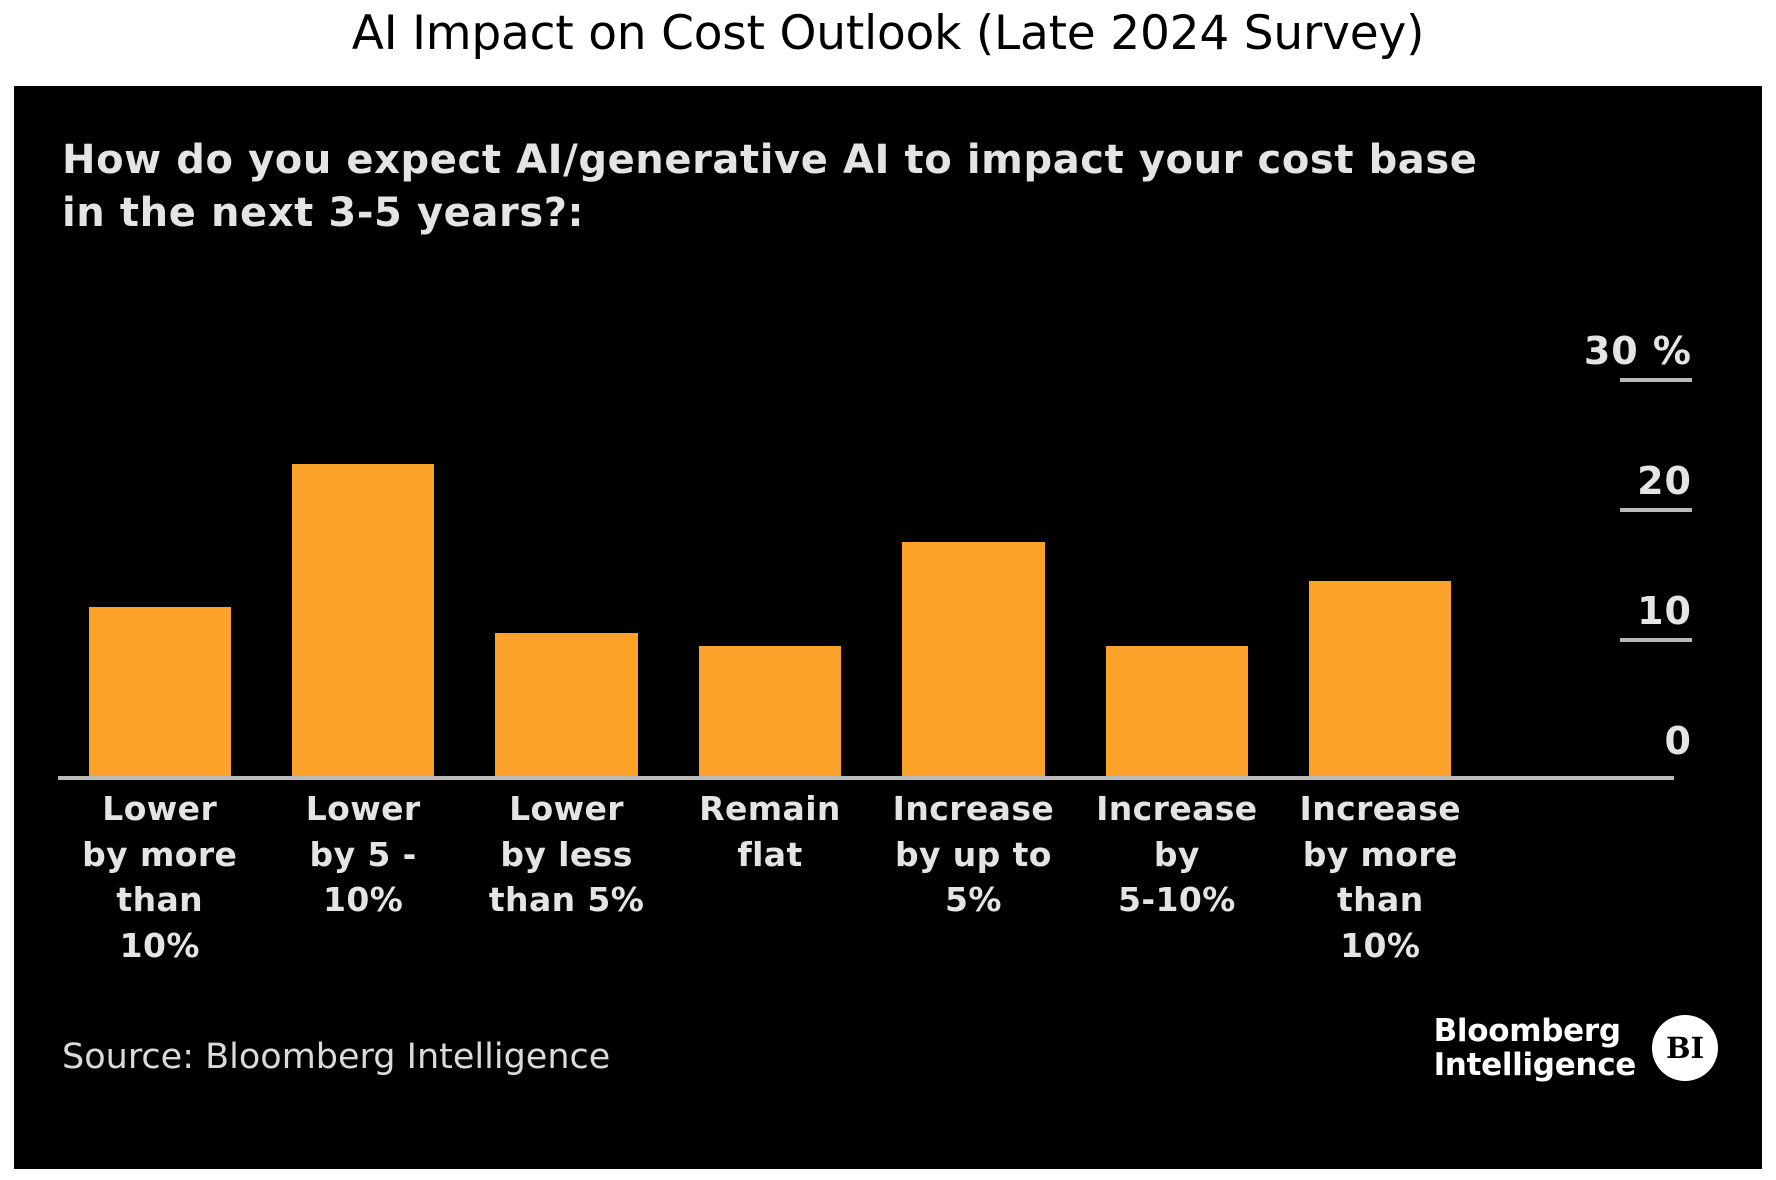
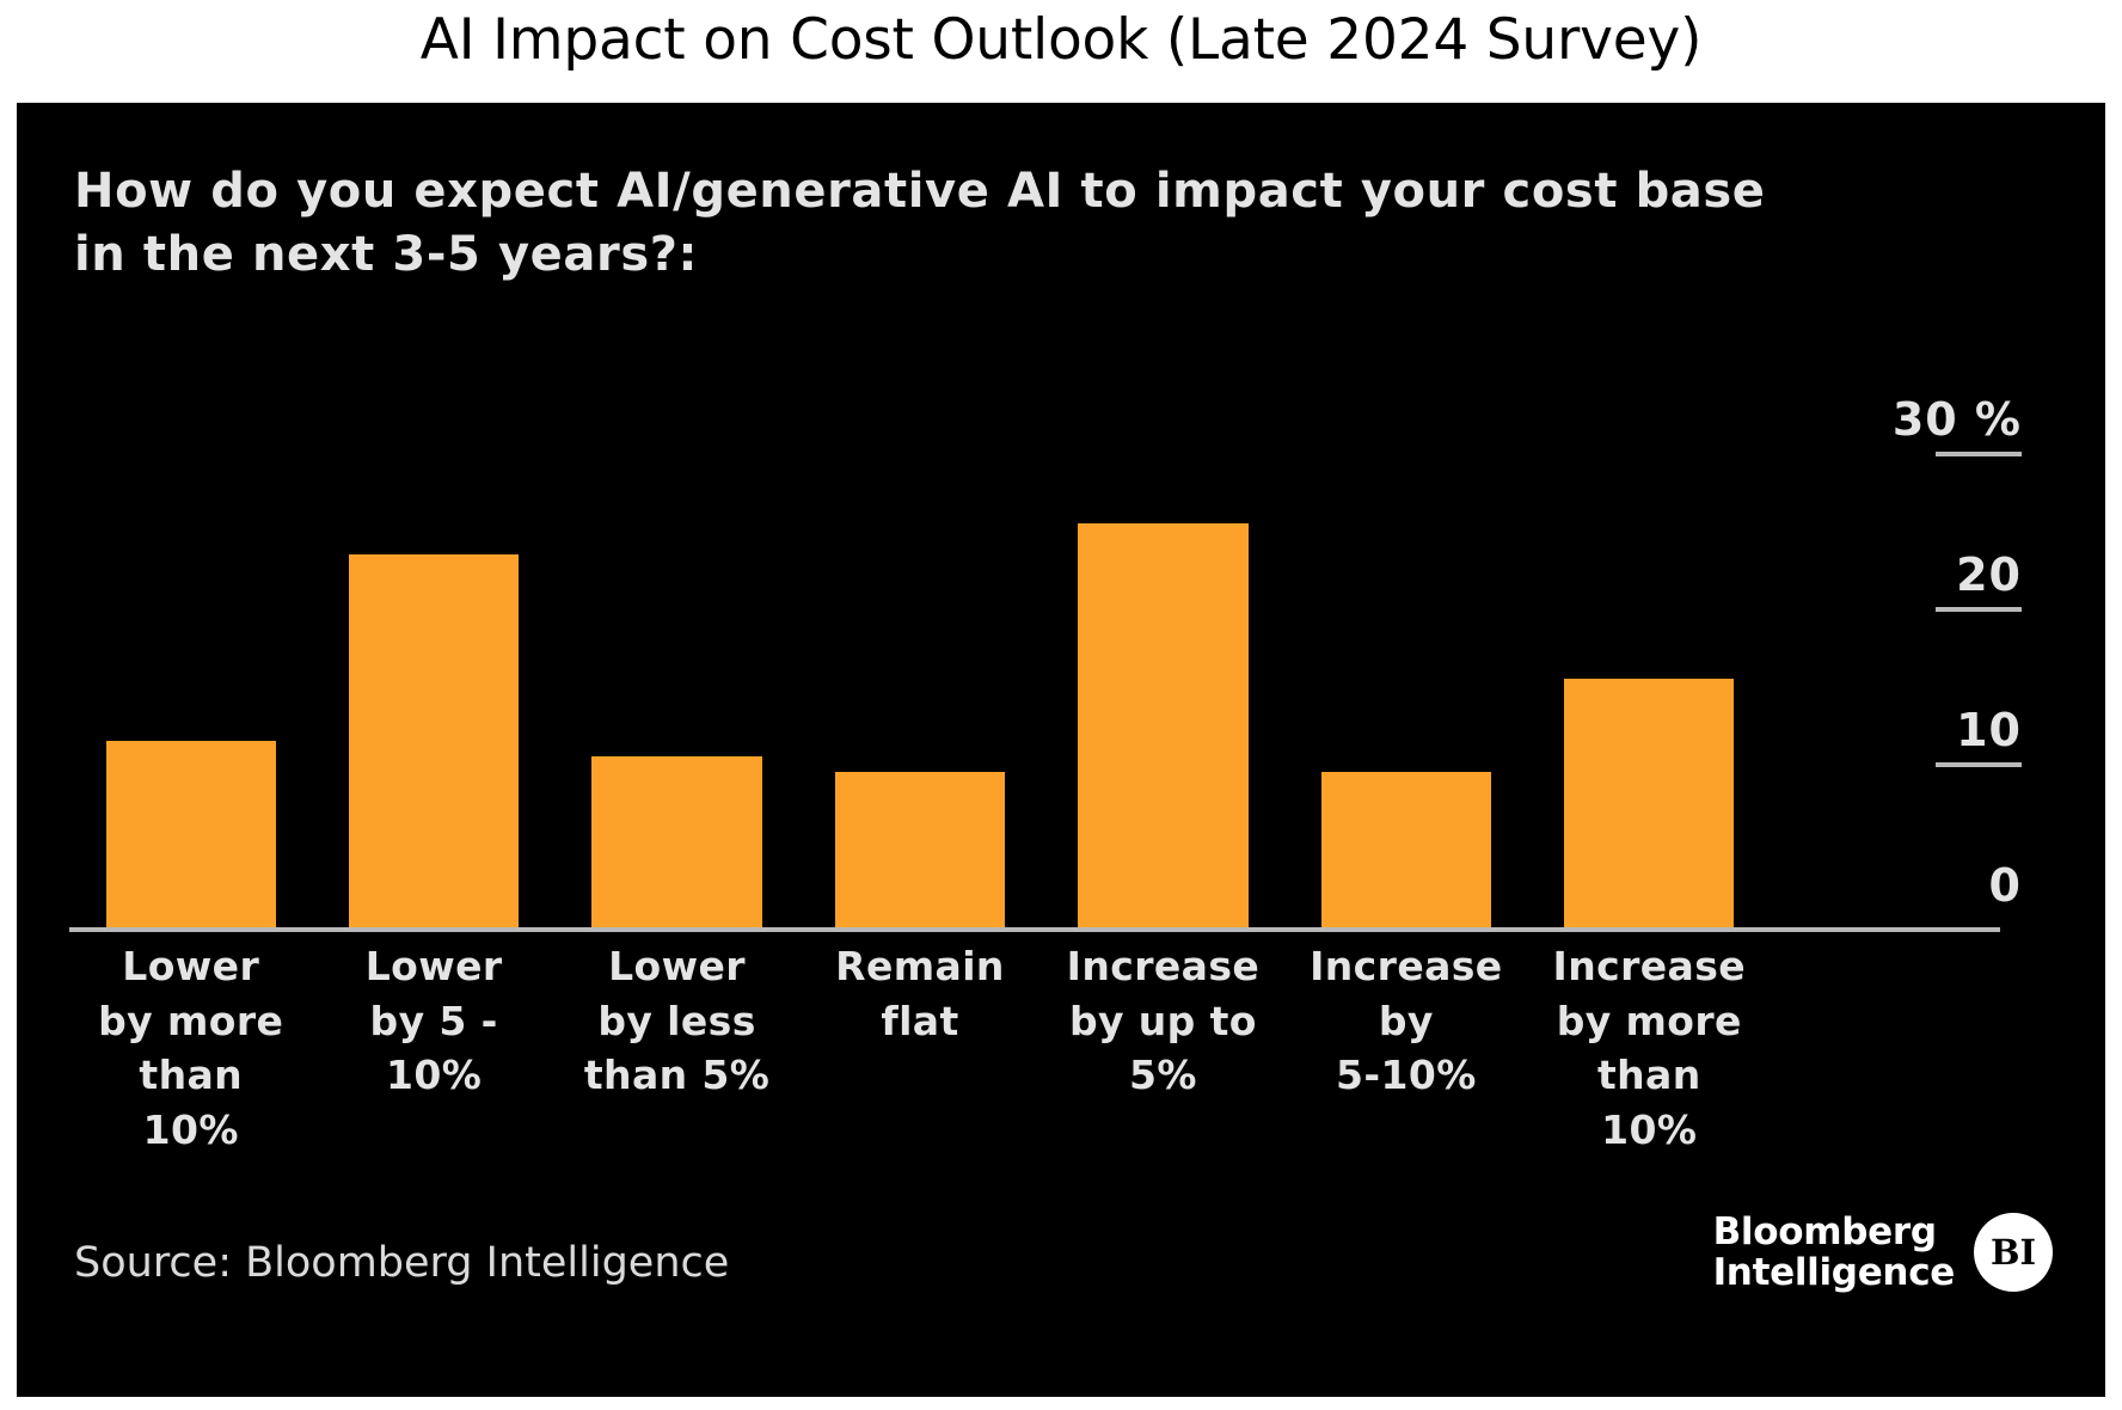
Lower by more than 10%: 13% -> 12%
Increase by up to 5%: 18% -> 26%
Increase by more than 10%: 15% -> 16%
